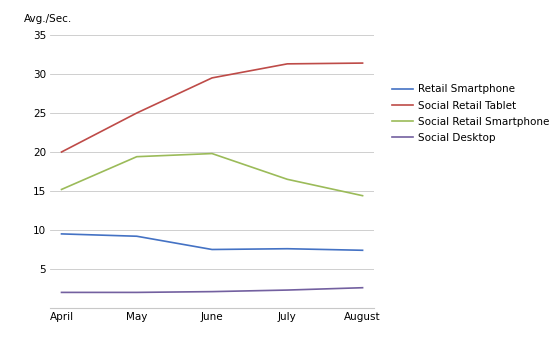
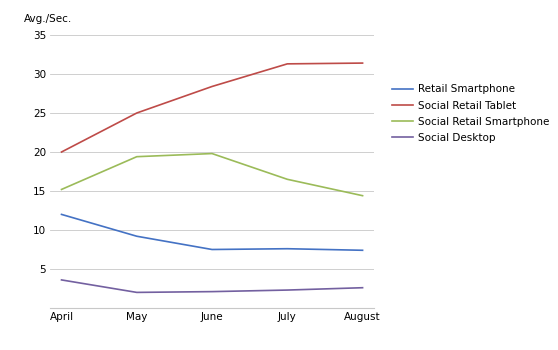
Retail Smartphone/April: 9.5 -> 12.0
Social Desktop/April: 2.0 -> 3.6
Social Retail Tablet/June: 29.5 -> 28.4
